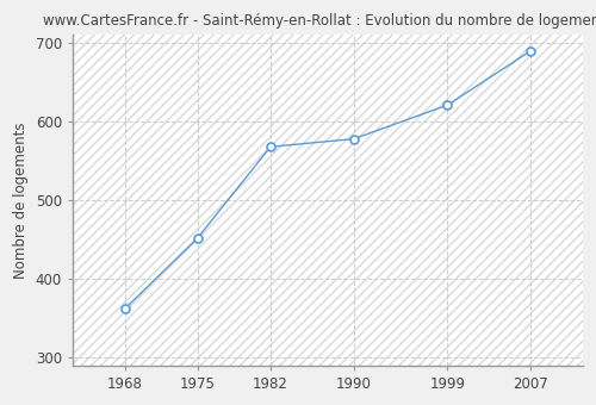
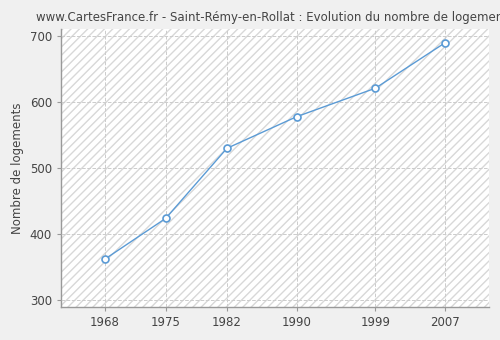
1975: 452 -> 424
1982: 568 -> 530
